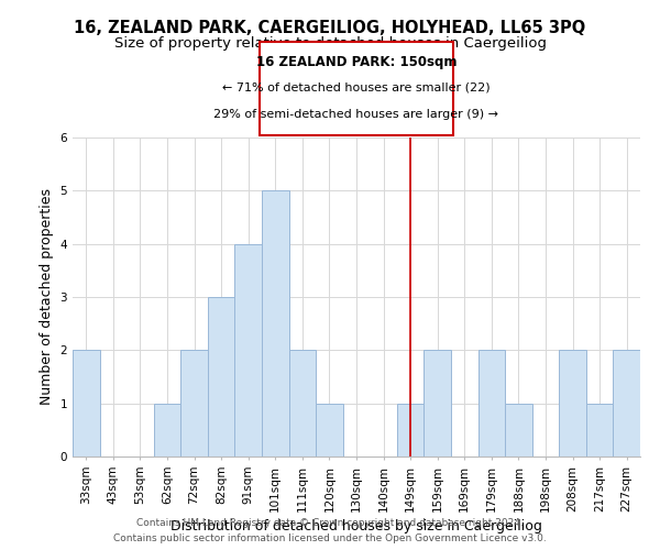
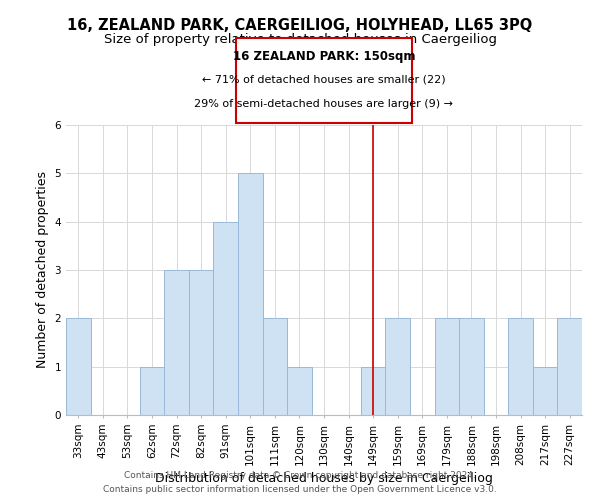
72sqm: 2 -> 3
188sqm: 1 -> 2
